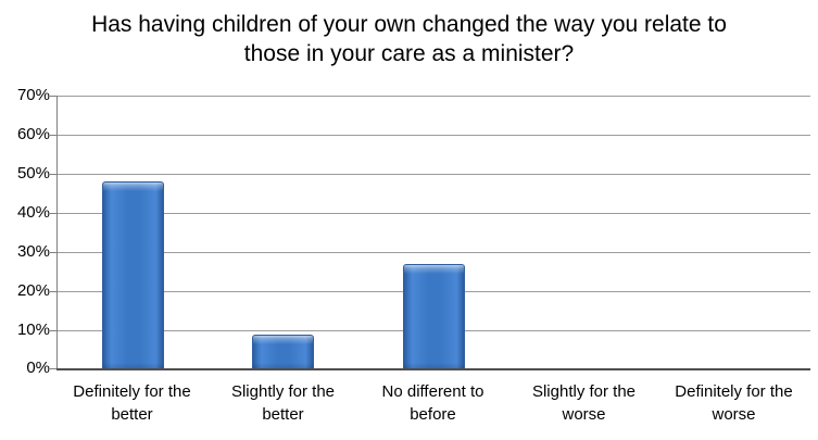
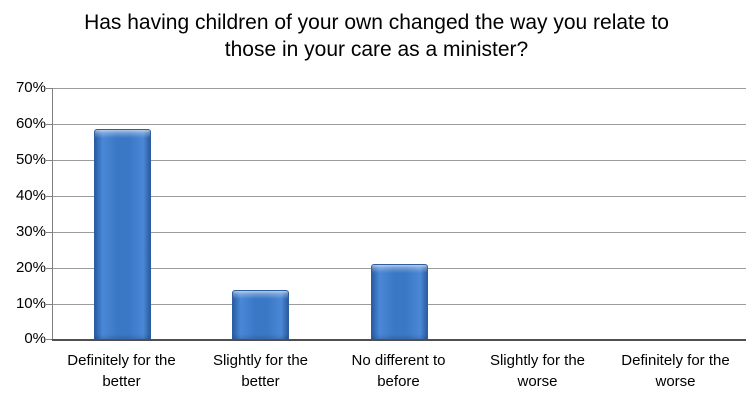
Definitely for the better: 48% -> 59%
Slightly for the better: 9% -> 14%
No different to before: 27% -> 21%
